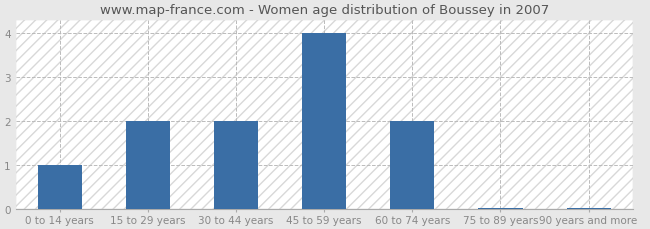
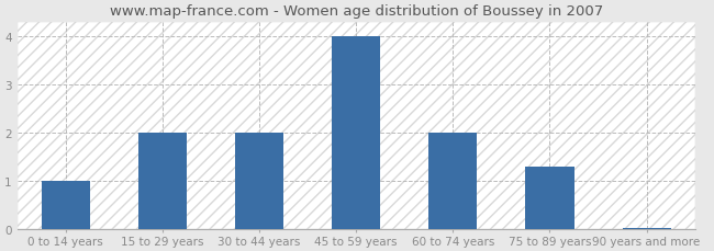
75 to 89 years: 0.04 -> 1.30
